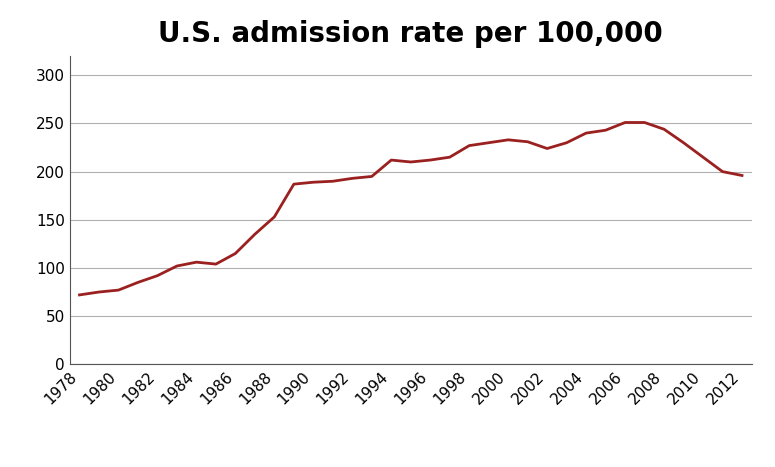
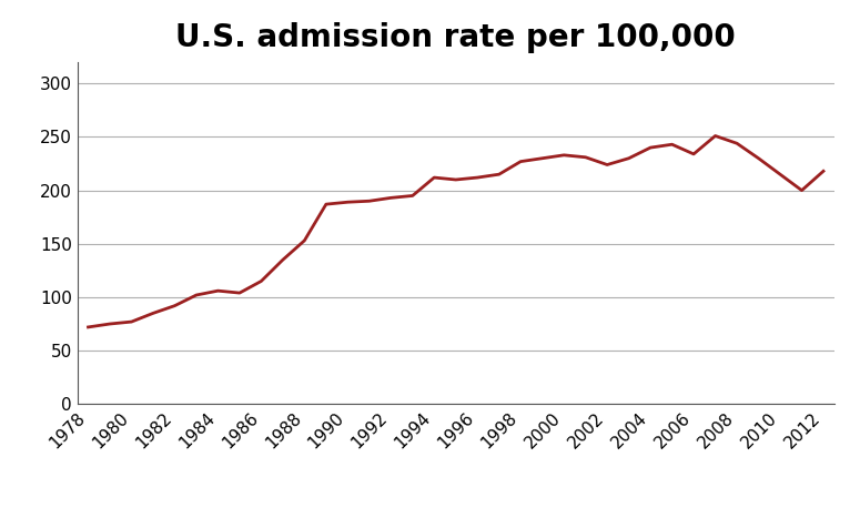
2006: 251 -> 234
2012: 196 -> 218
